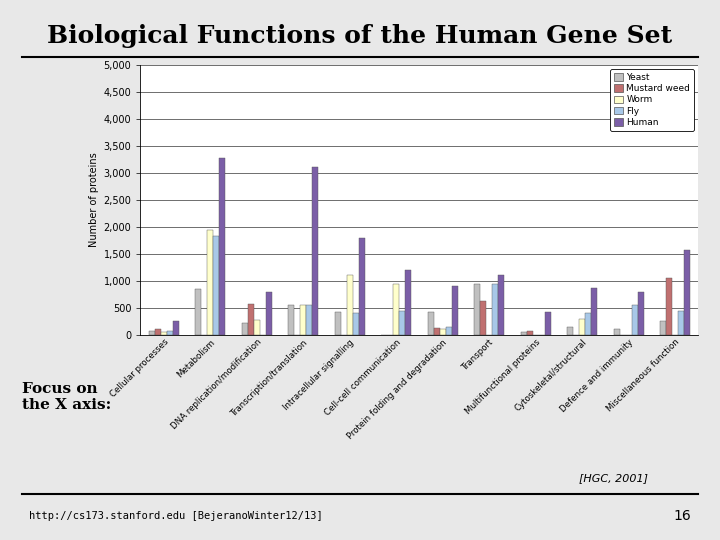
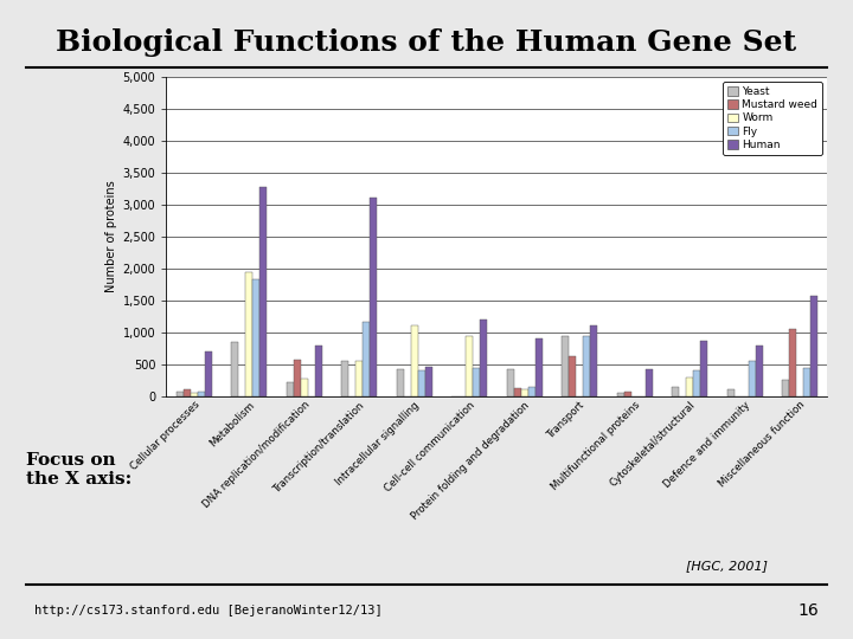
Human/Cellular processes: 250 -> 700
Fly/Transcription/translation: 550 -> 1,160
Human/Intracellular signalling: 1,800 -> 460
